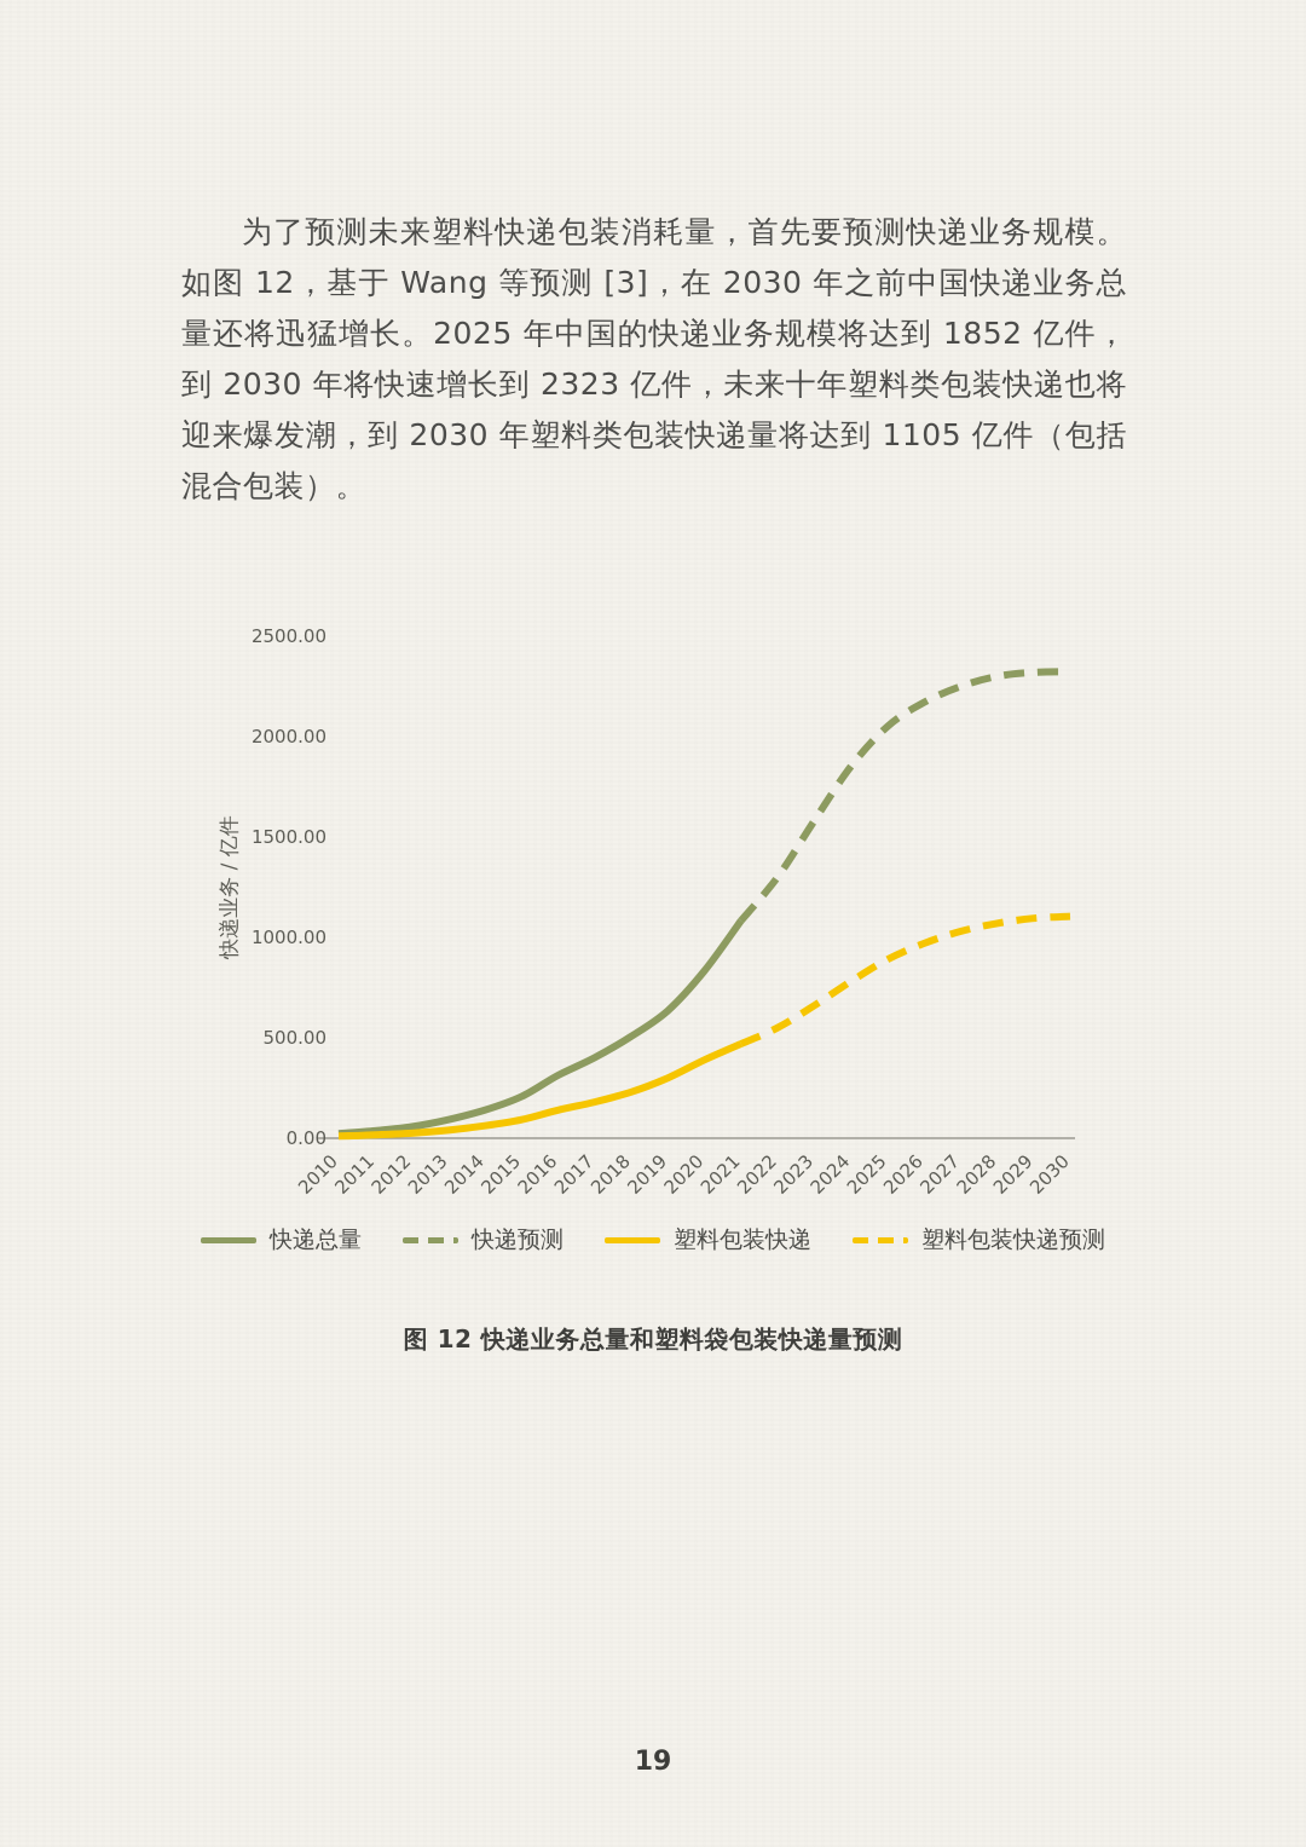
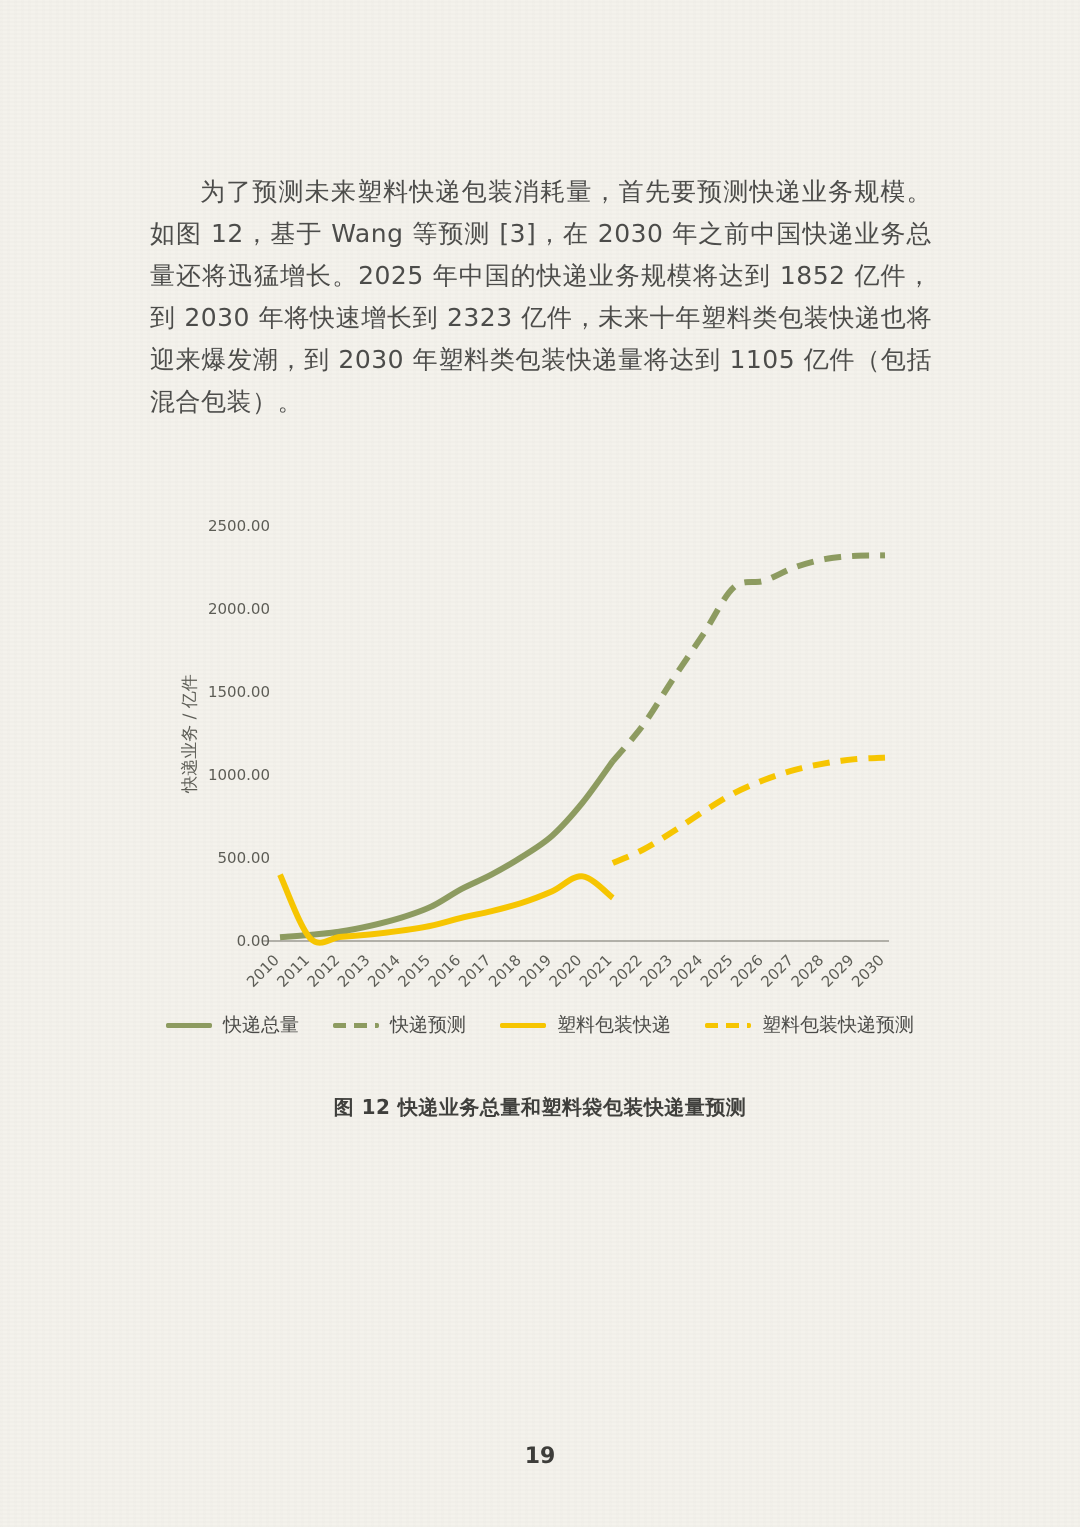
塑料包装快递/2010: 10 -> 400
塑料包装快递/2021: 470 -> 260
快递预测/2025: 2050 -> 2130
